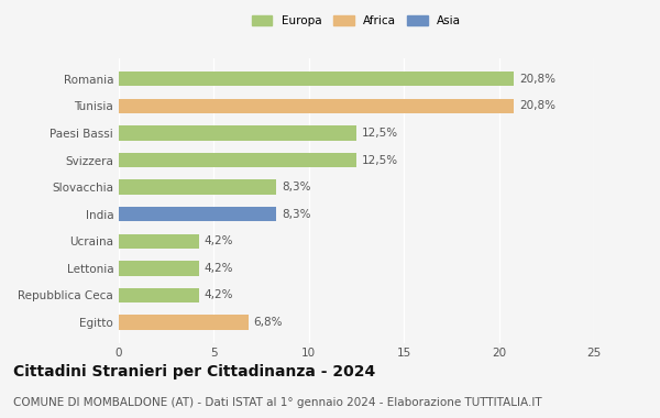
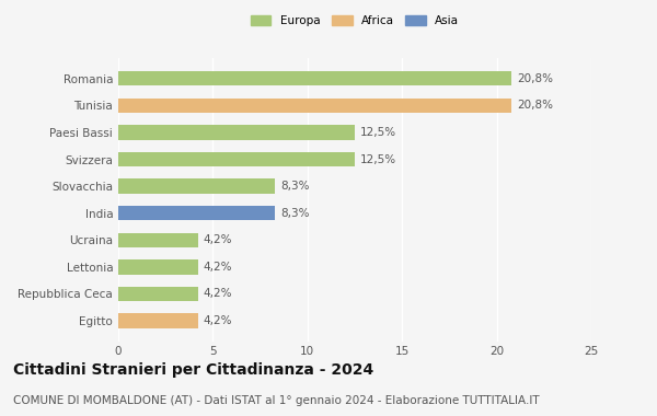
Egitto: 6,8% -> 4,2%
